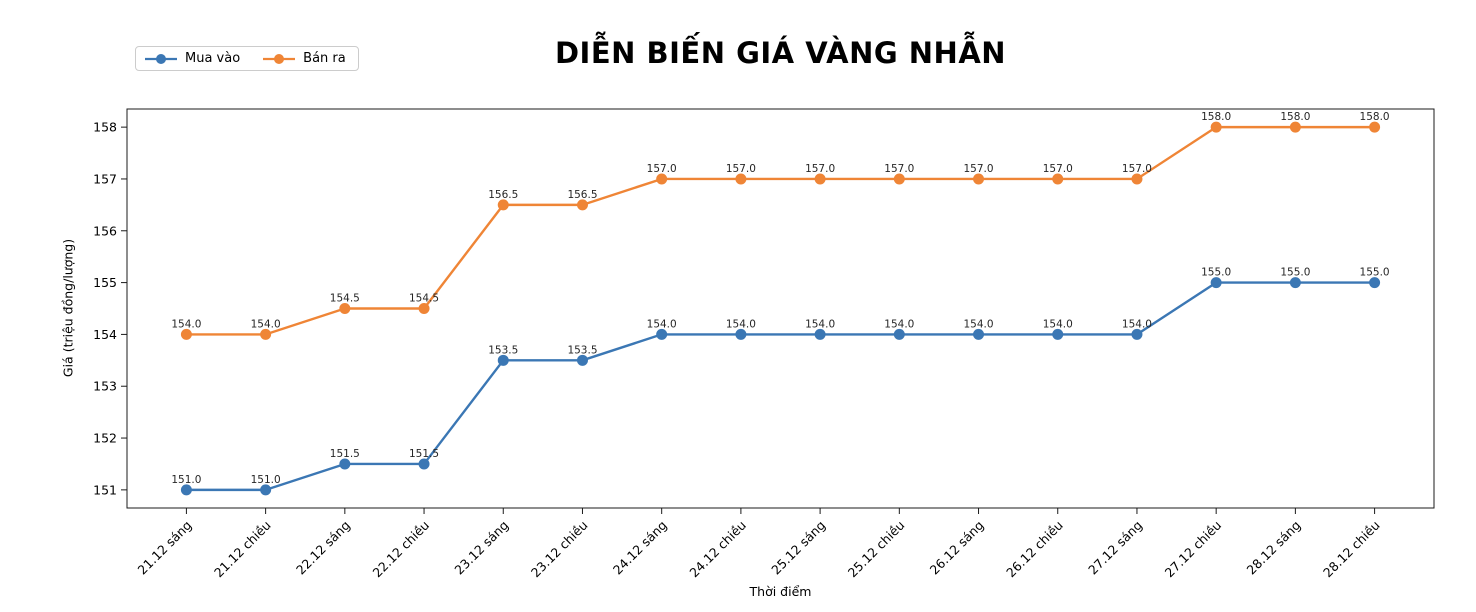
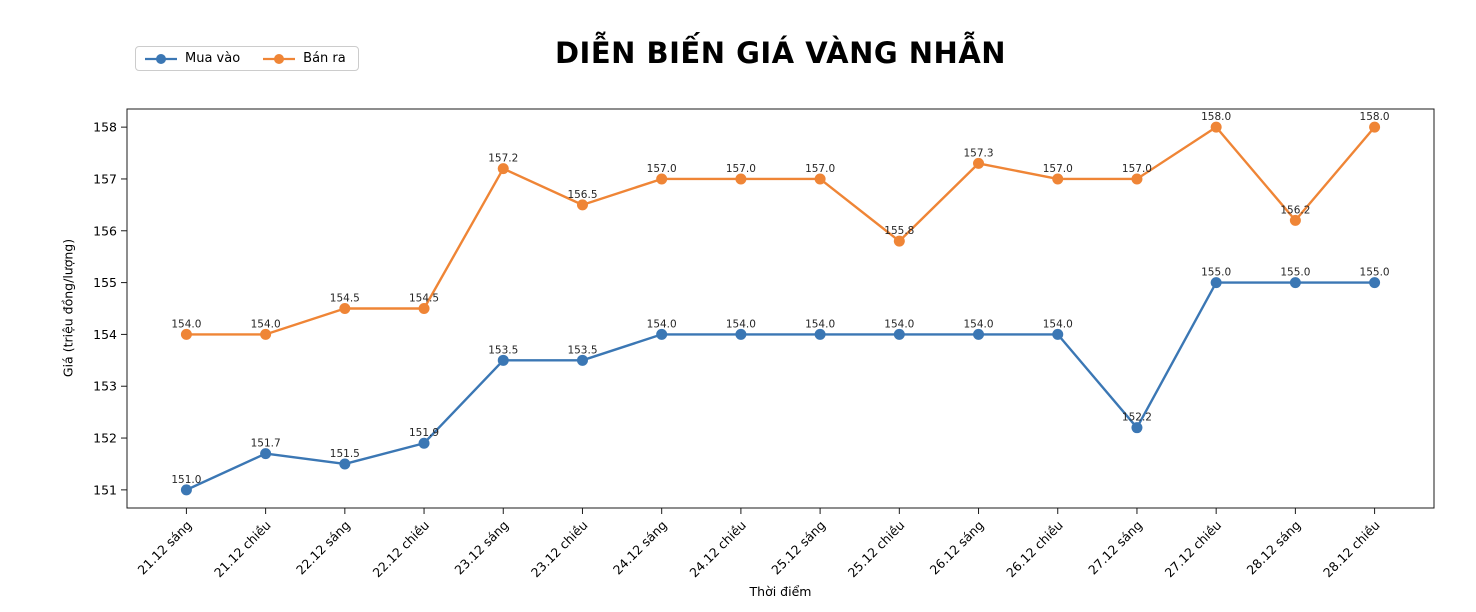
Mua vào/21.12 chiều: 151.0 -> 151.7
Mua vào/22.12 chiều: 151.5 -> 151.9
Bán ra/23.12 sáng: 156.5 -> 157.2
Bán ra/25.12 chiều: 157.0 -> 155.8
Bán ra/26.12 sáng: 157.0 -> 157.3
Mua vào/27.12 sáng: 154.0 -> 152.2
Bán ra/28.12 sáng: 158.0 -> 156.2
